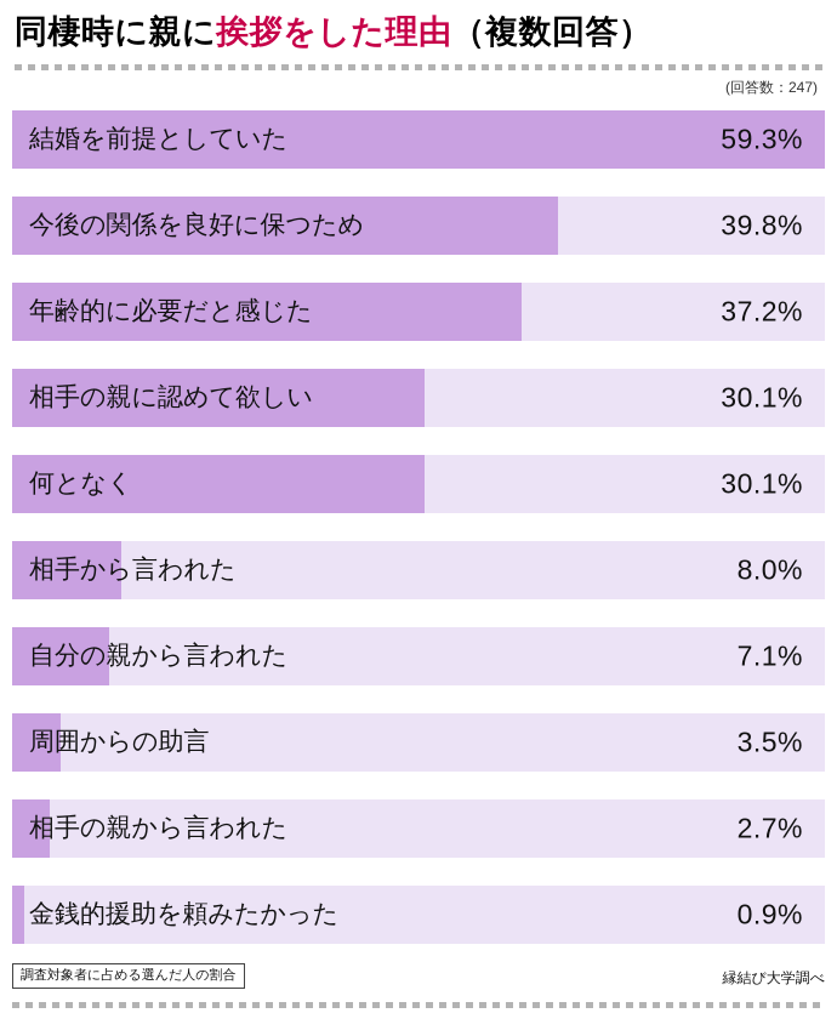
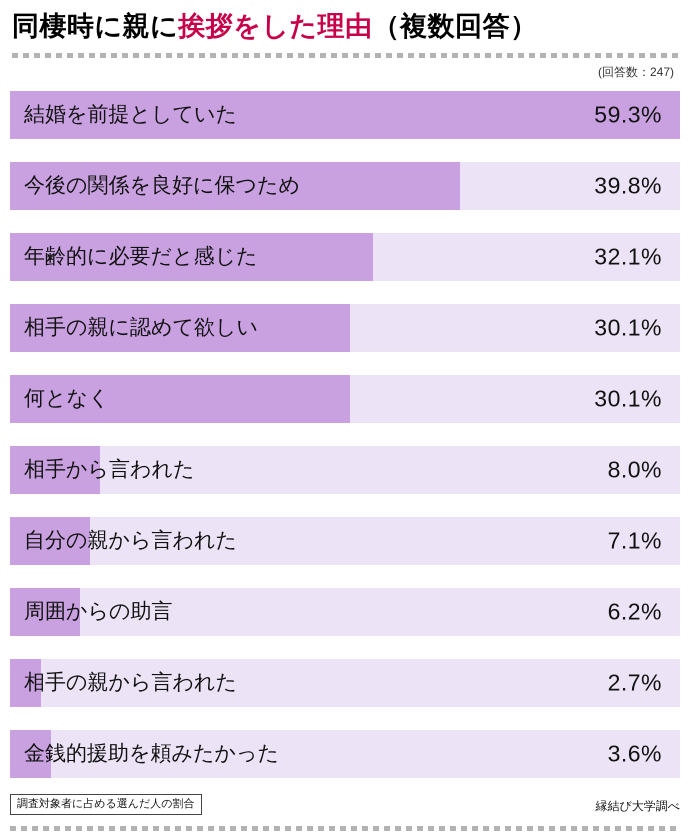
年齢的に必要だと感じた: 37.2% -> 32.1%
周囲からの助言: 3.5% -> 6.2%
金銭的援助を頼みたかった: 0.9% -> 3.6%
